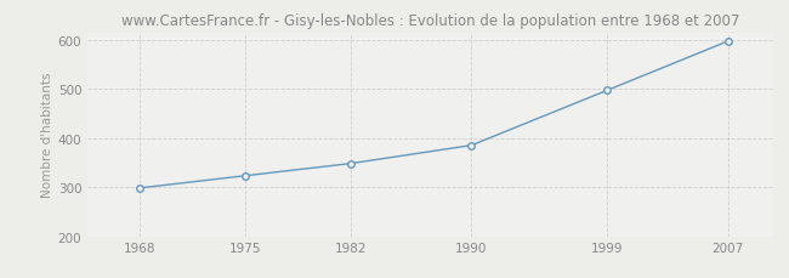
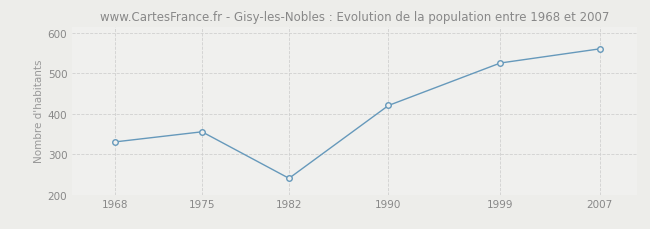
1968: 298 -> 330
1975: 323 -> 355
1982: 348 -> 240
1990: 385 -> 420
1999: 497 -> 525
2007: 597 -> 560
